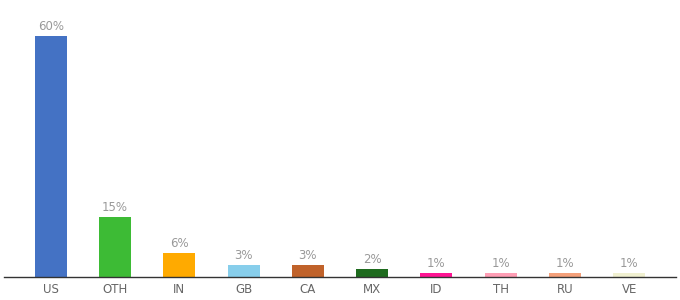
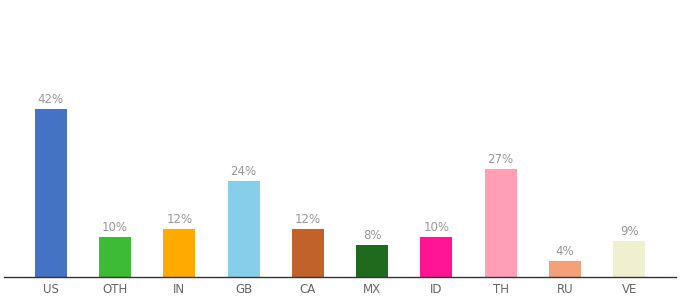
US: 60% -> 42%
OTH: 15% -> 10%
IN: 6% -> 12%
GB: 3% -> 24%
CA: 3% -> 12%
MX: 2% -> 8%
ID: 1% -> 10%
TH: 1% -> 27%
RU: 1% -> 4%
VE: 1% -> 9%
